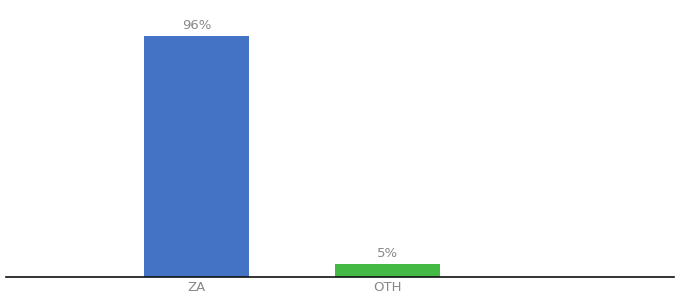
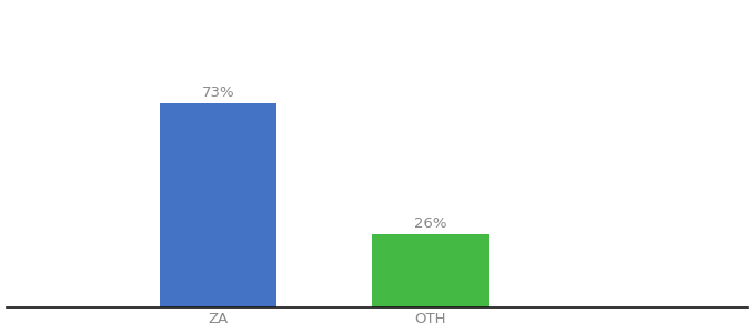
ZA: 96% -> 73%
OTH: 5% -> 26%
